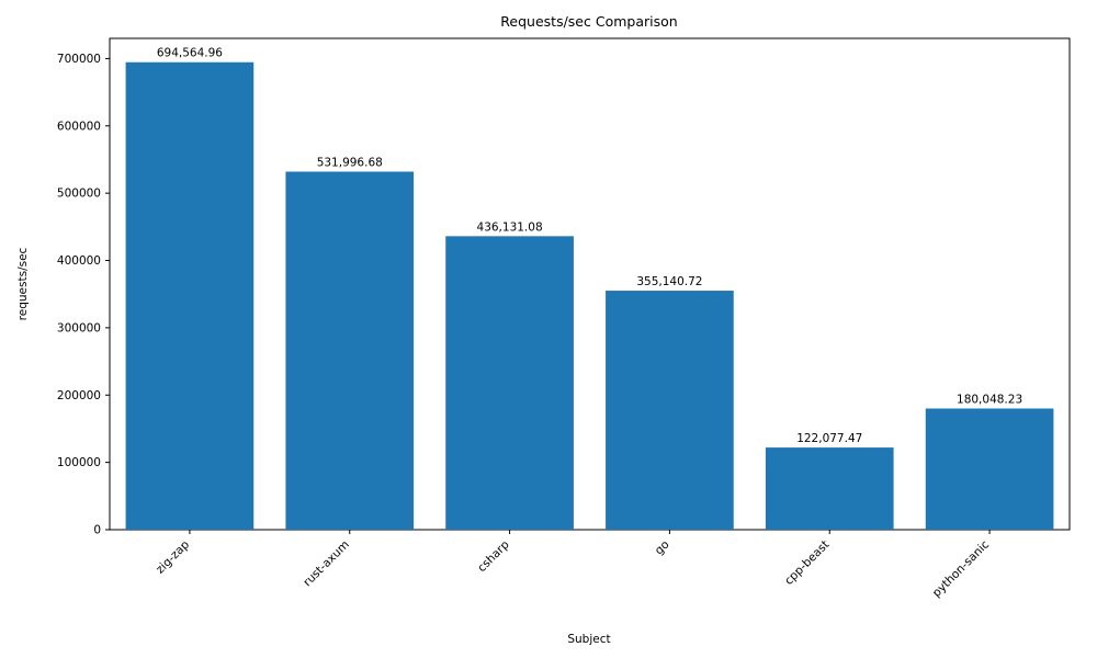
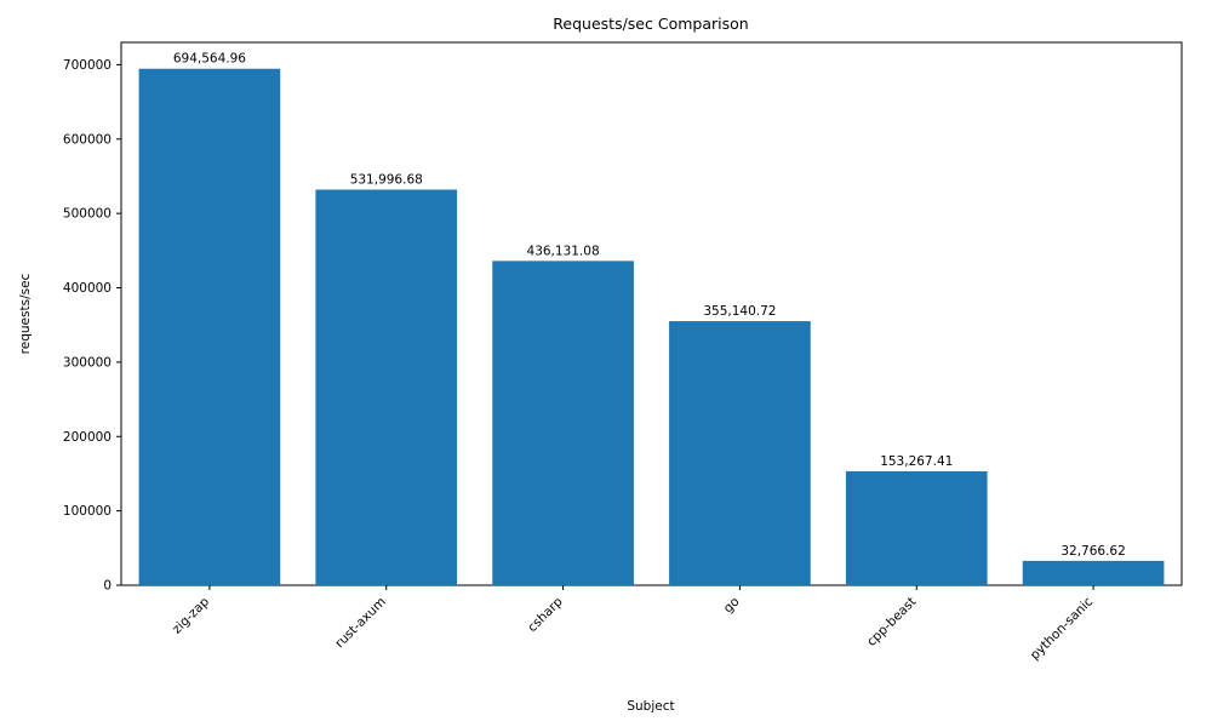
cpp-beast: 122,077.47 -> 153,267.41
python-sanic: 180,048.23 -> 32,766.62
